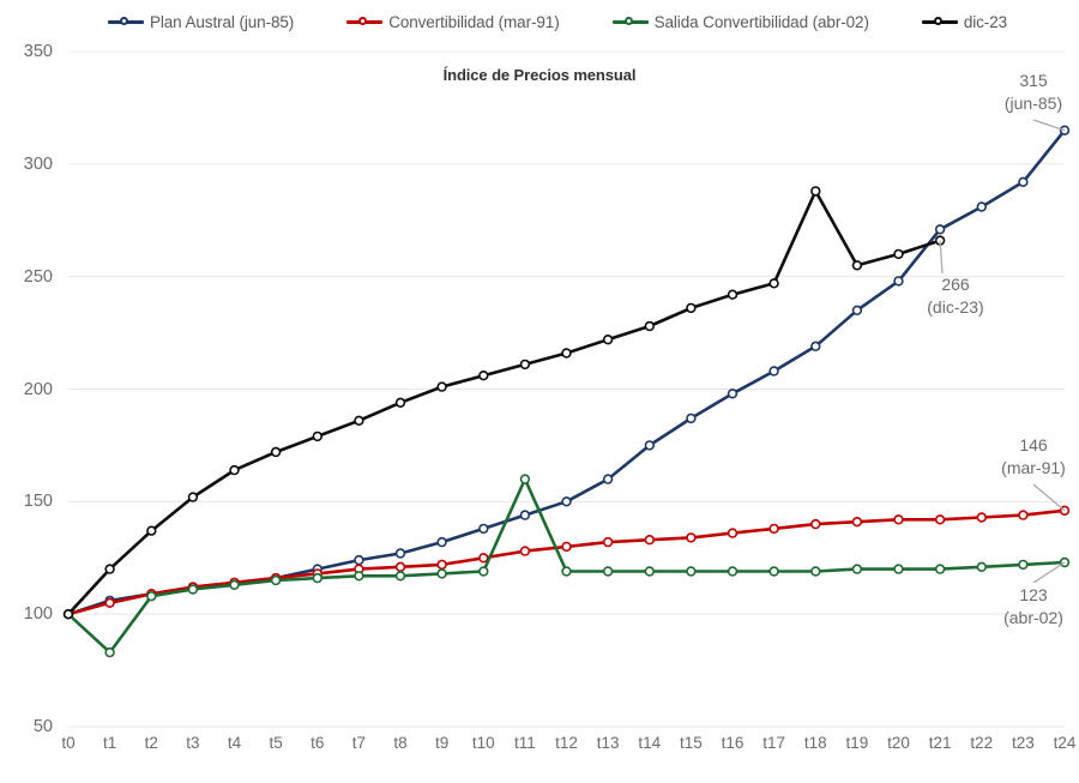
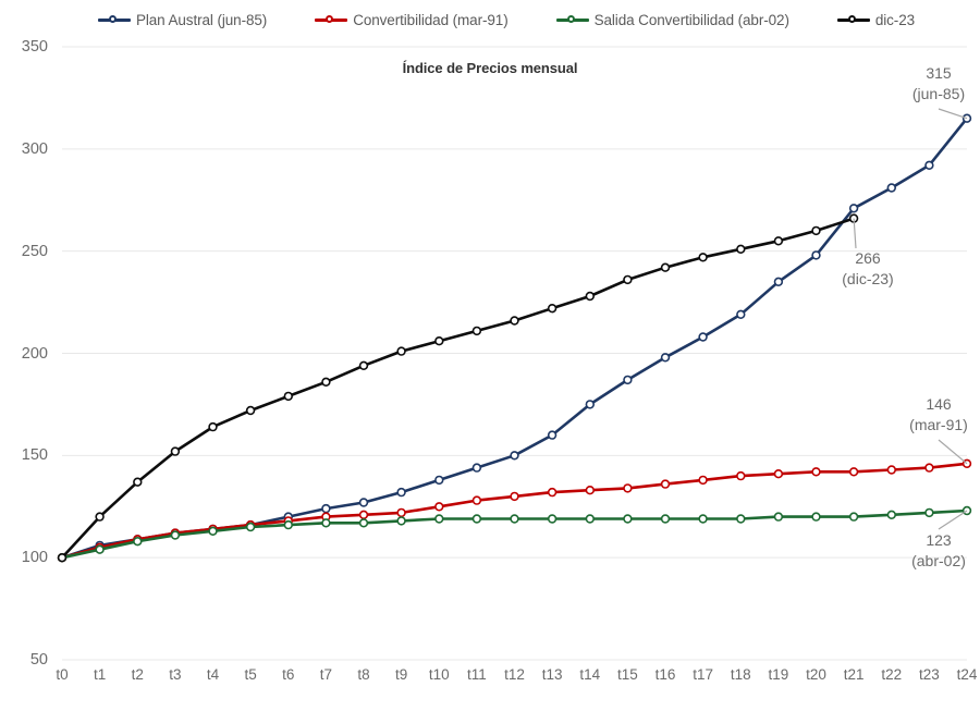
Salida Convertibilidad (abr-02)/t1: 83 -> 104
Salida Convertibilidad (abr-02)/t11: 160 -> 119
dic-23/t18: 288 -> 251
